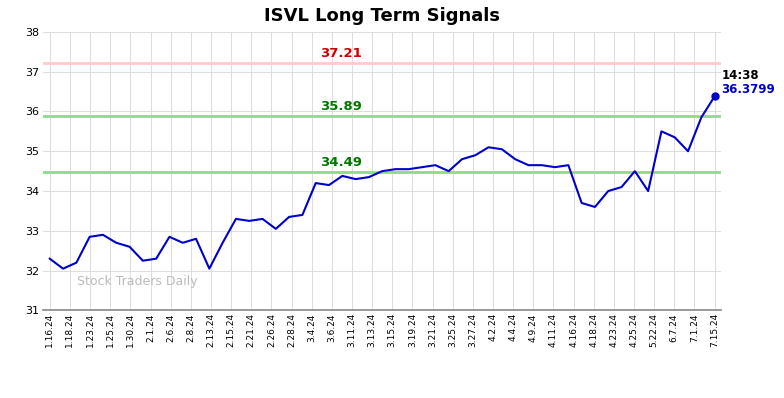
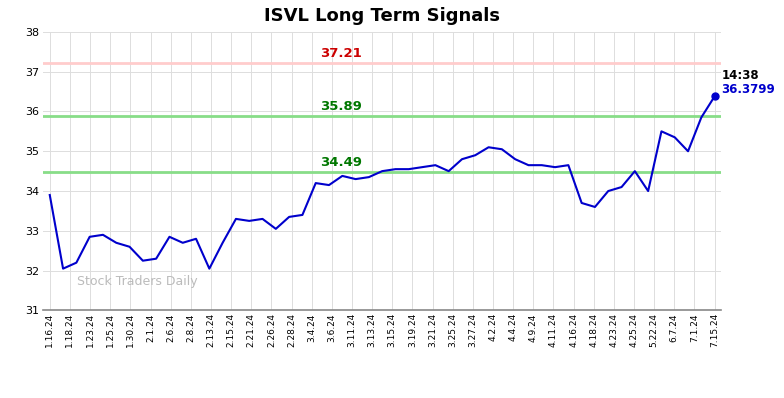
1.16.24: 32.30 -> 33.90
